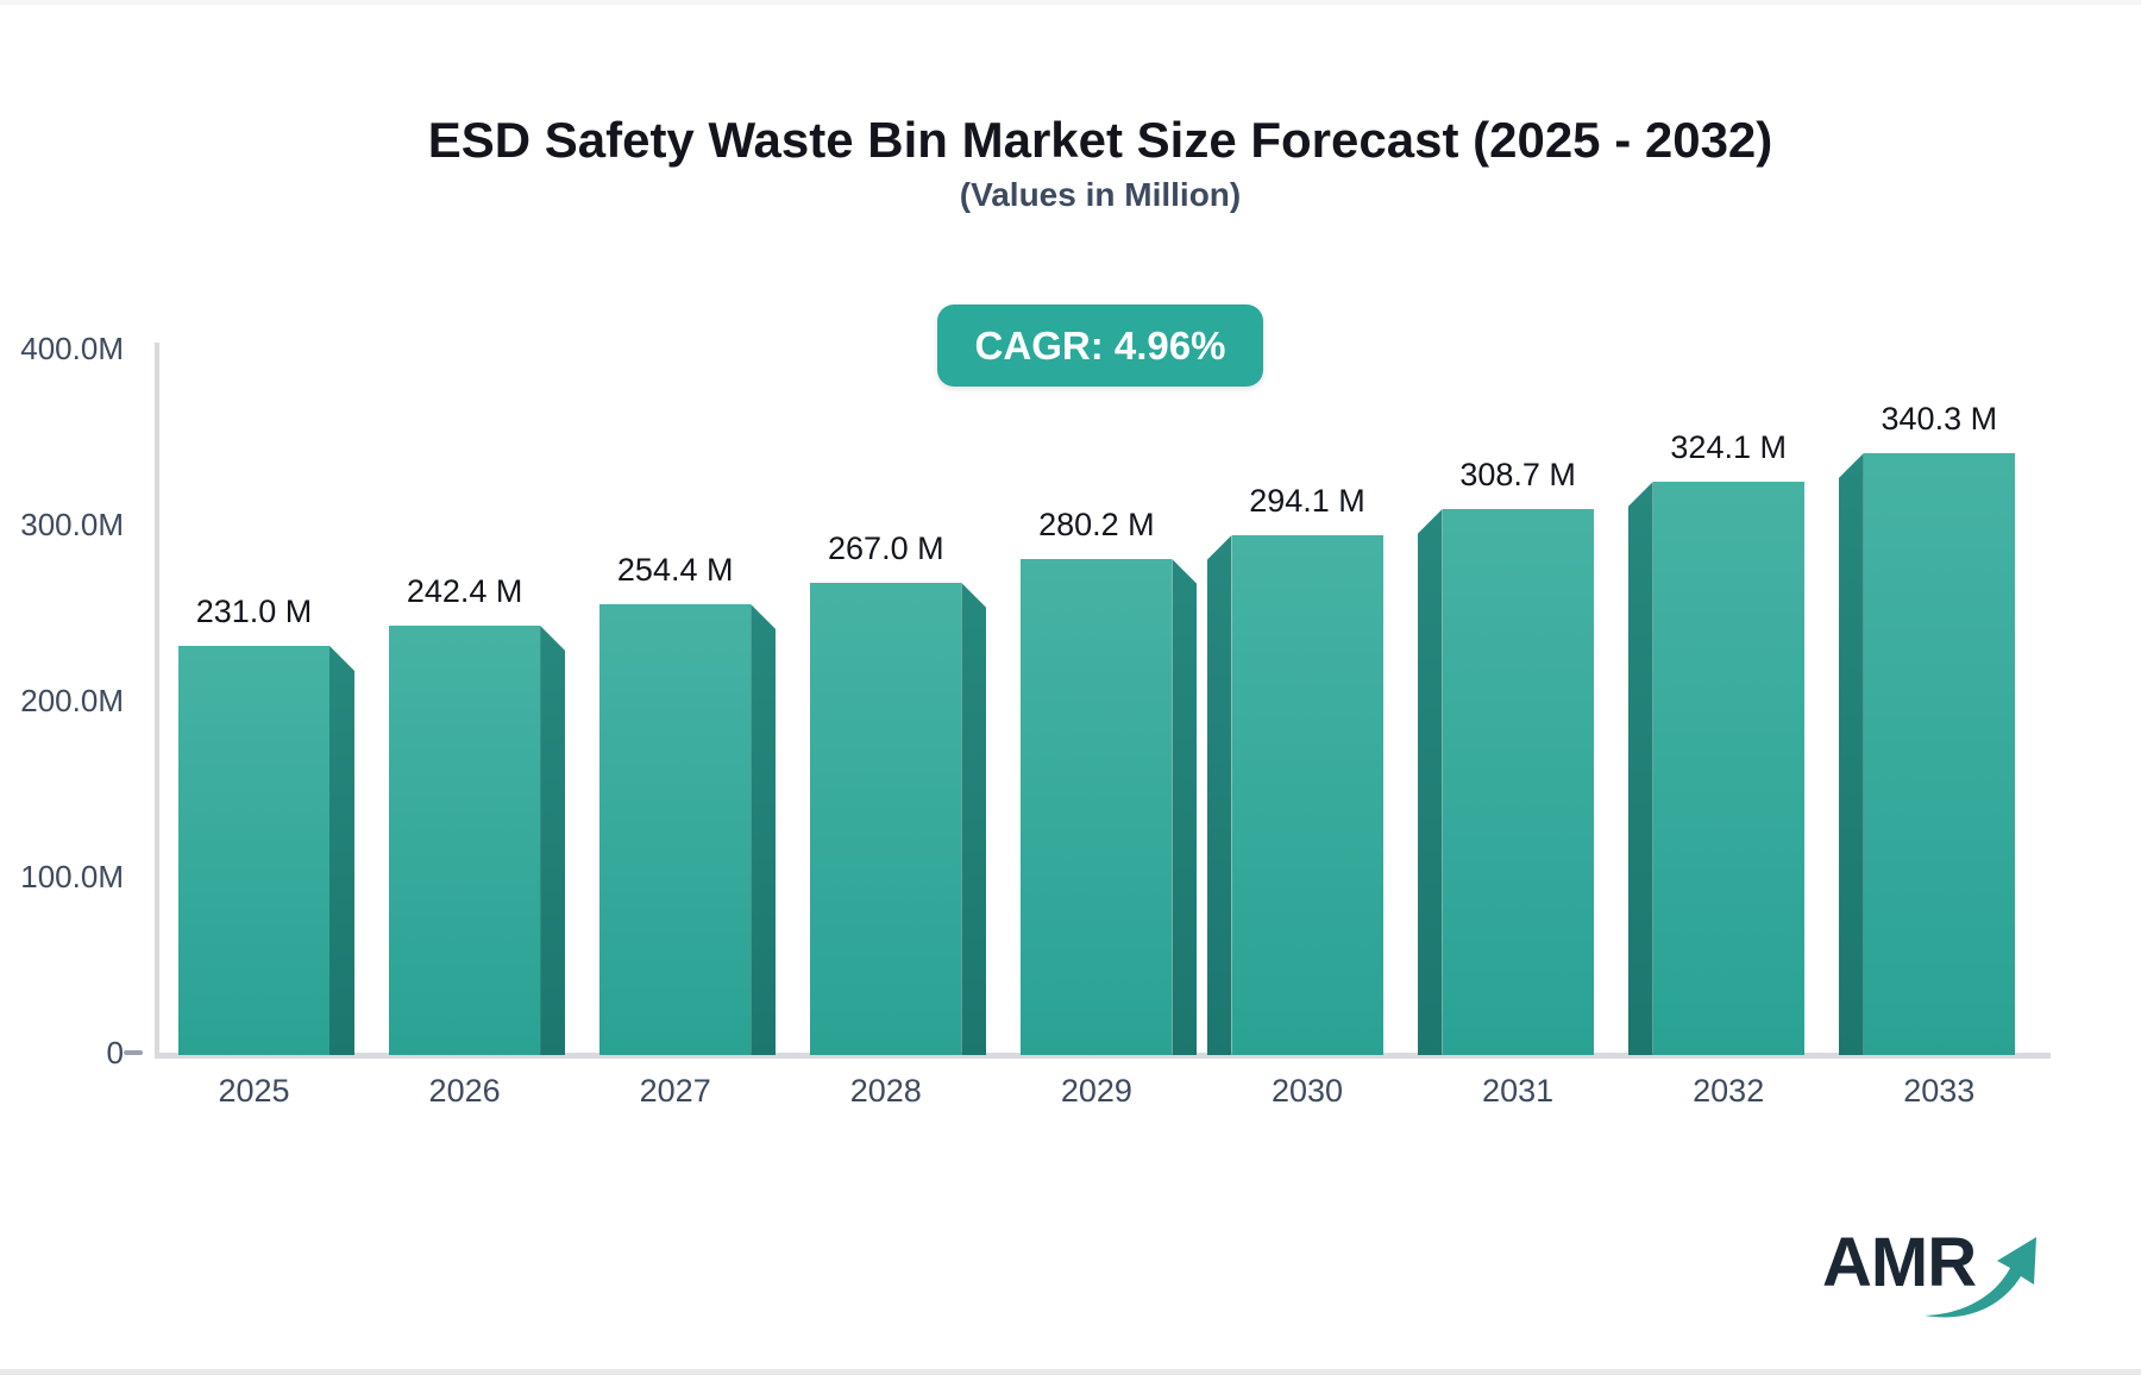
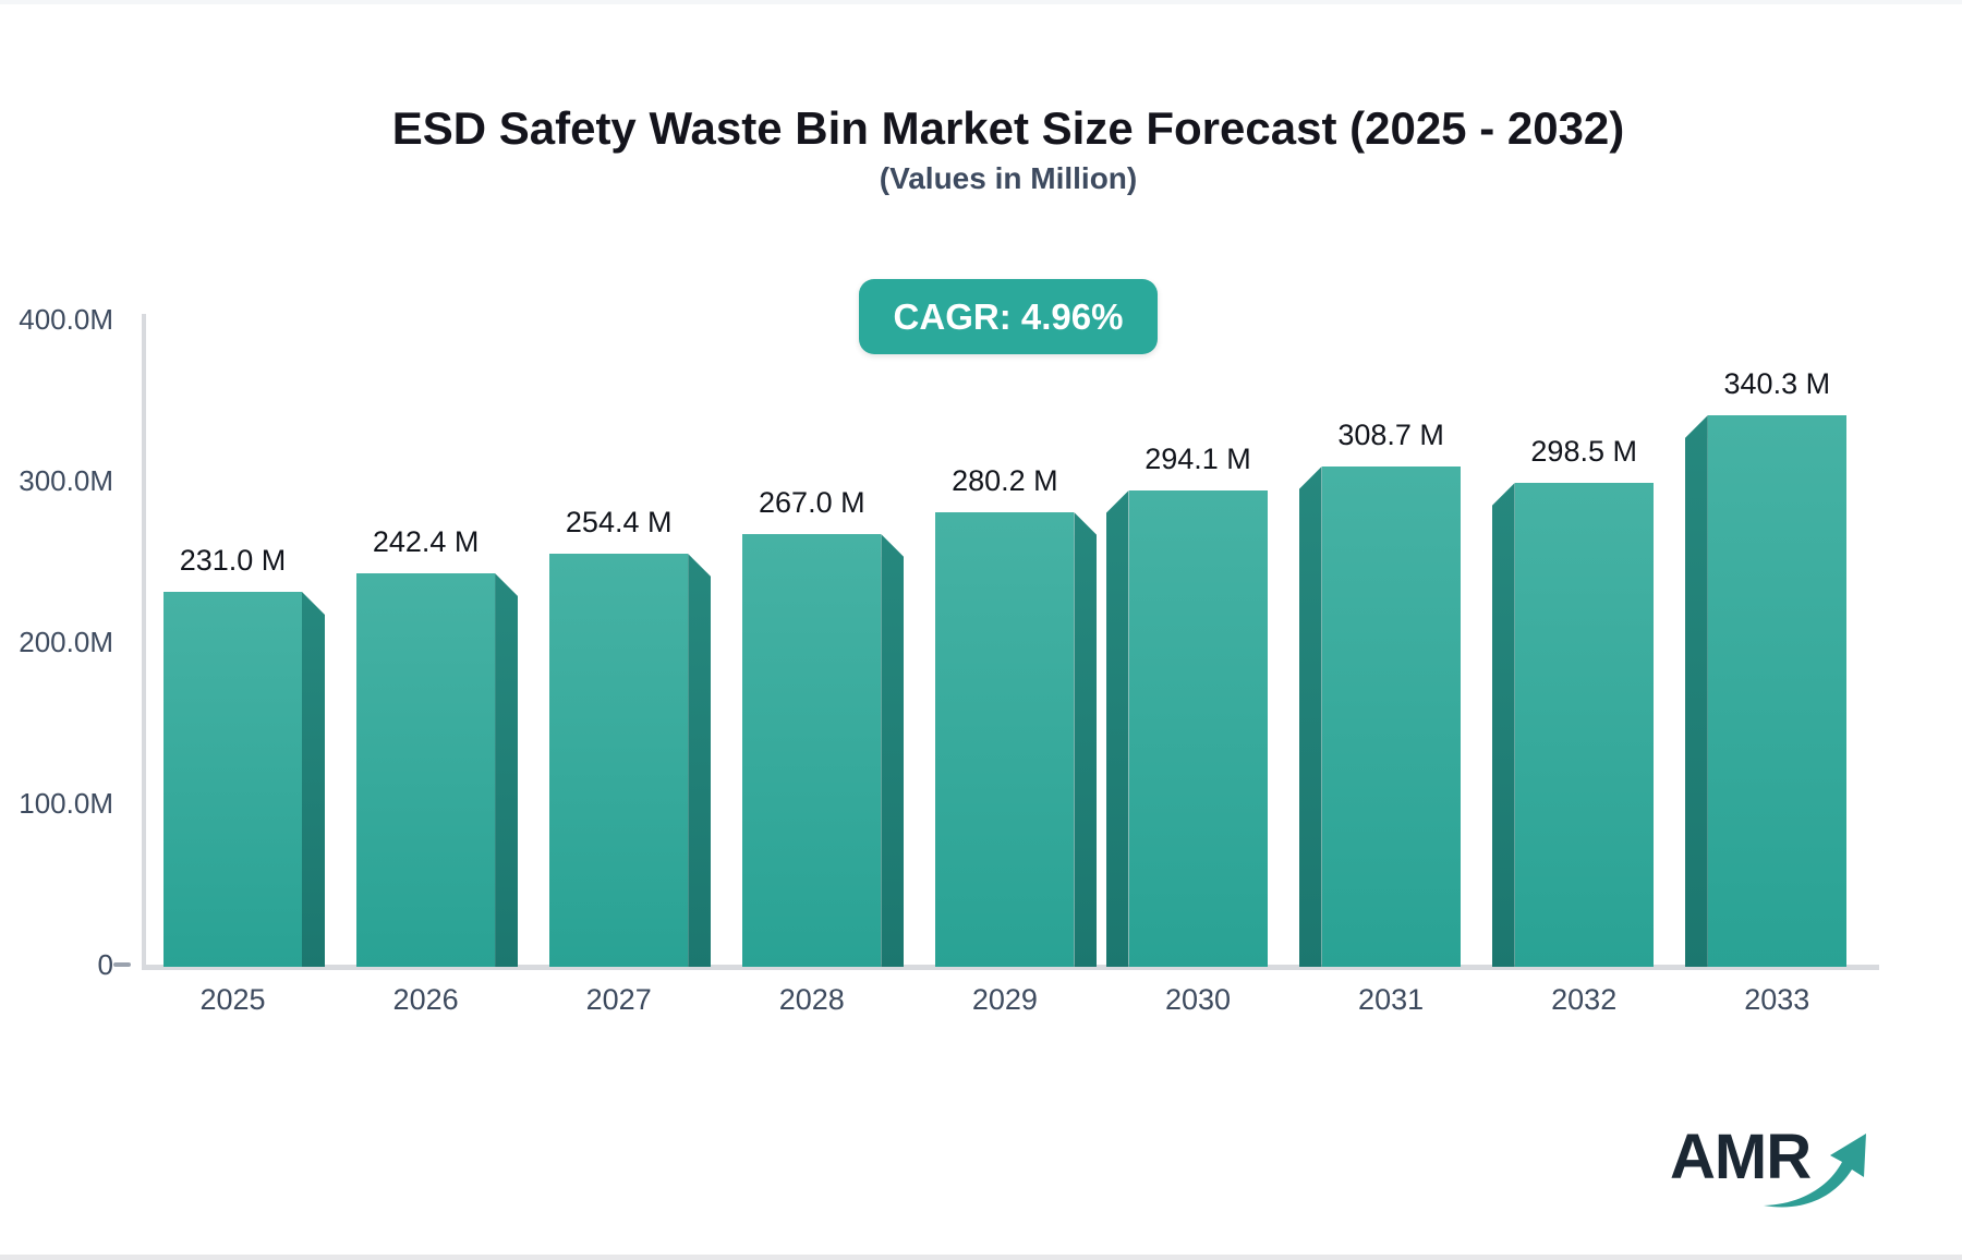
2032: 324.1 -> 298.5
